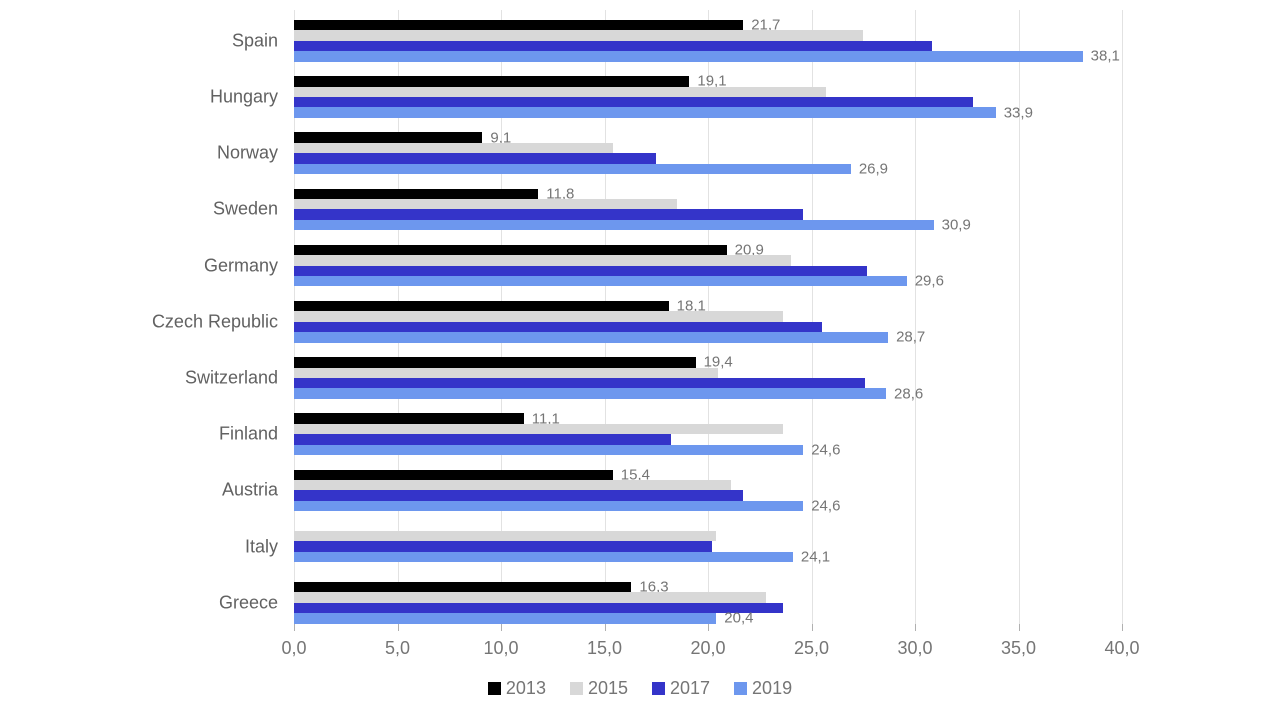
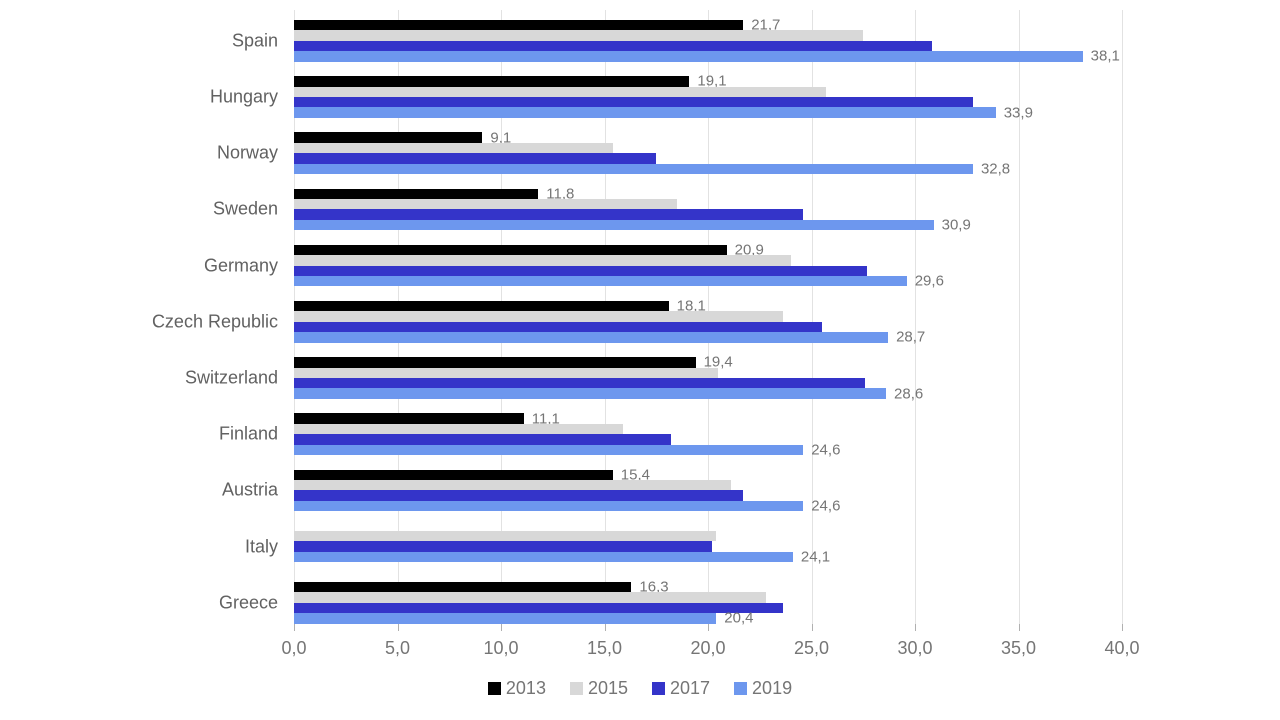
2019/Norway: 26,9 -> 32,8
2015/Finland: 23,6 -> 15,9
